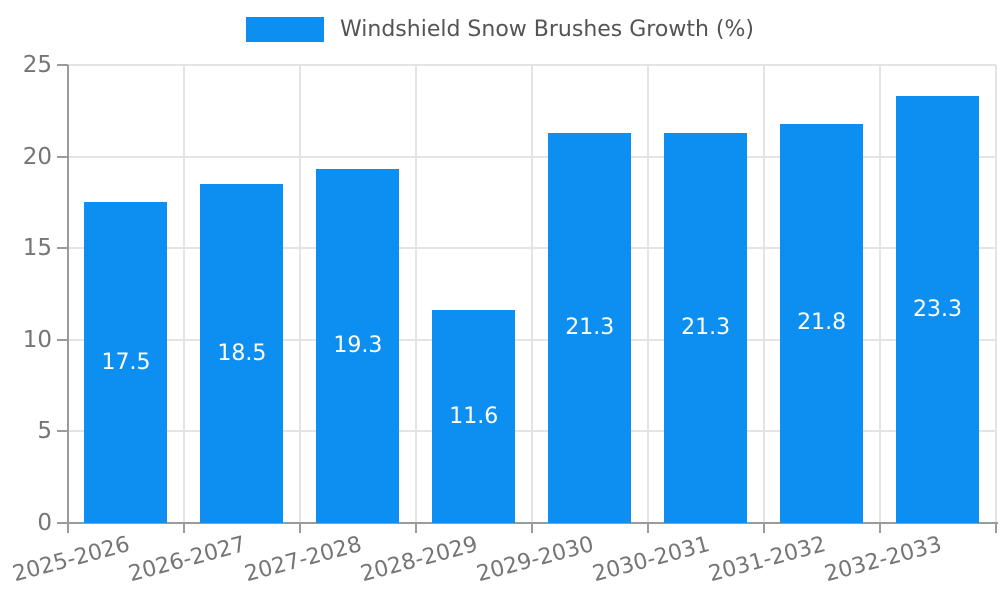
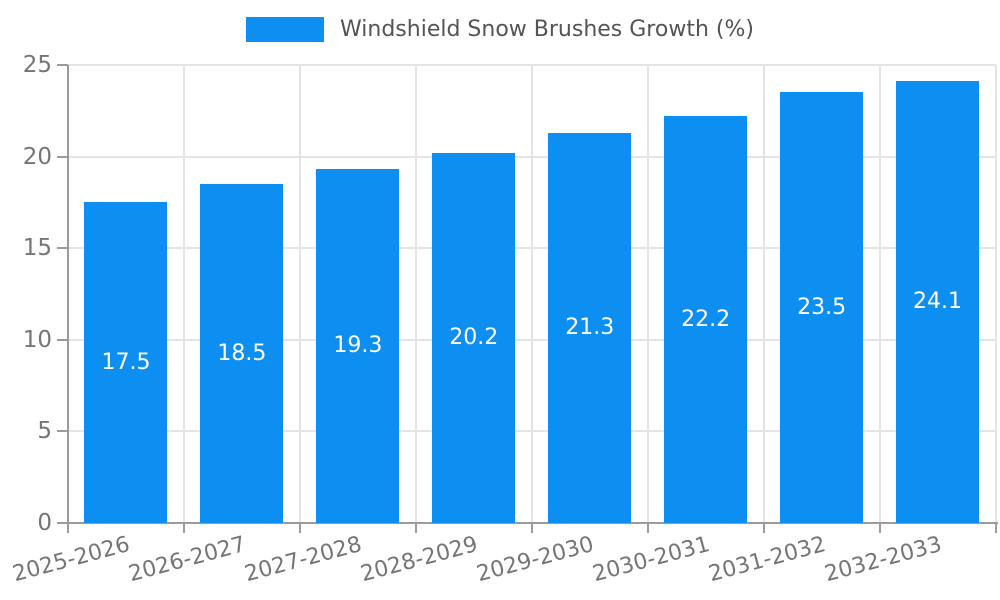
2028-2029: 11.6 -> 20.2
2030-2031: 21.3 -> 22.2
2031-2032: 21.8 -> 23.5
2032-2033: 23.3 -> 24.1
